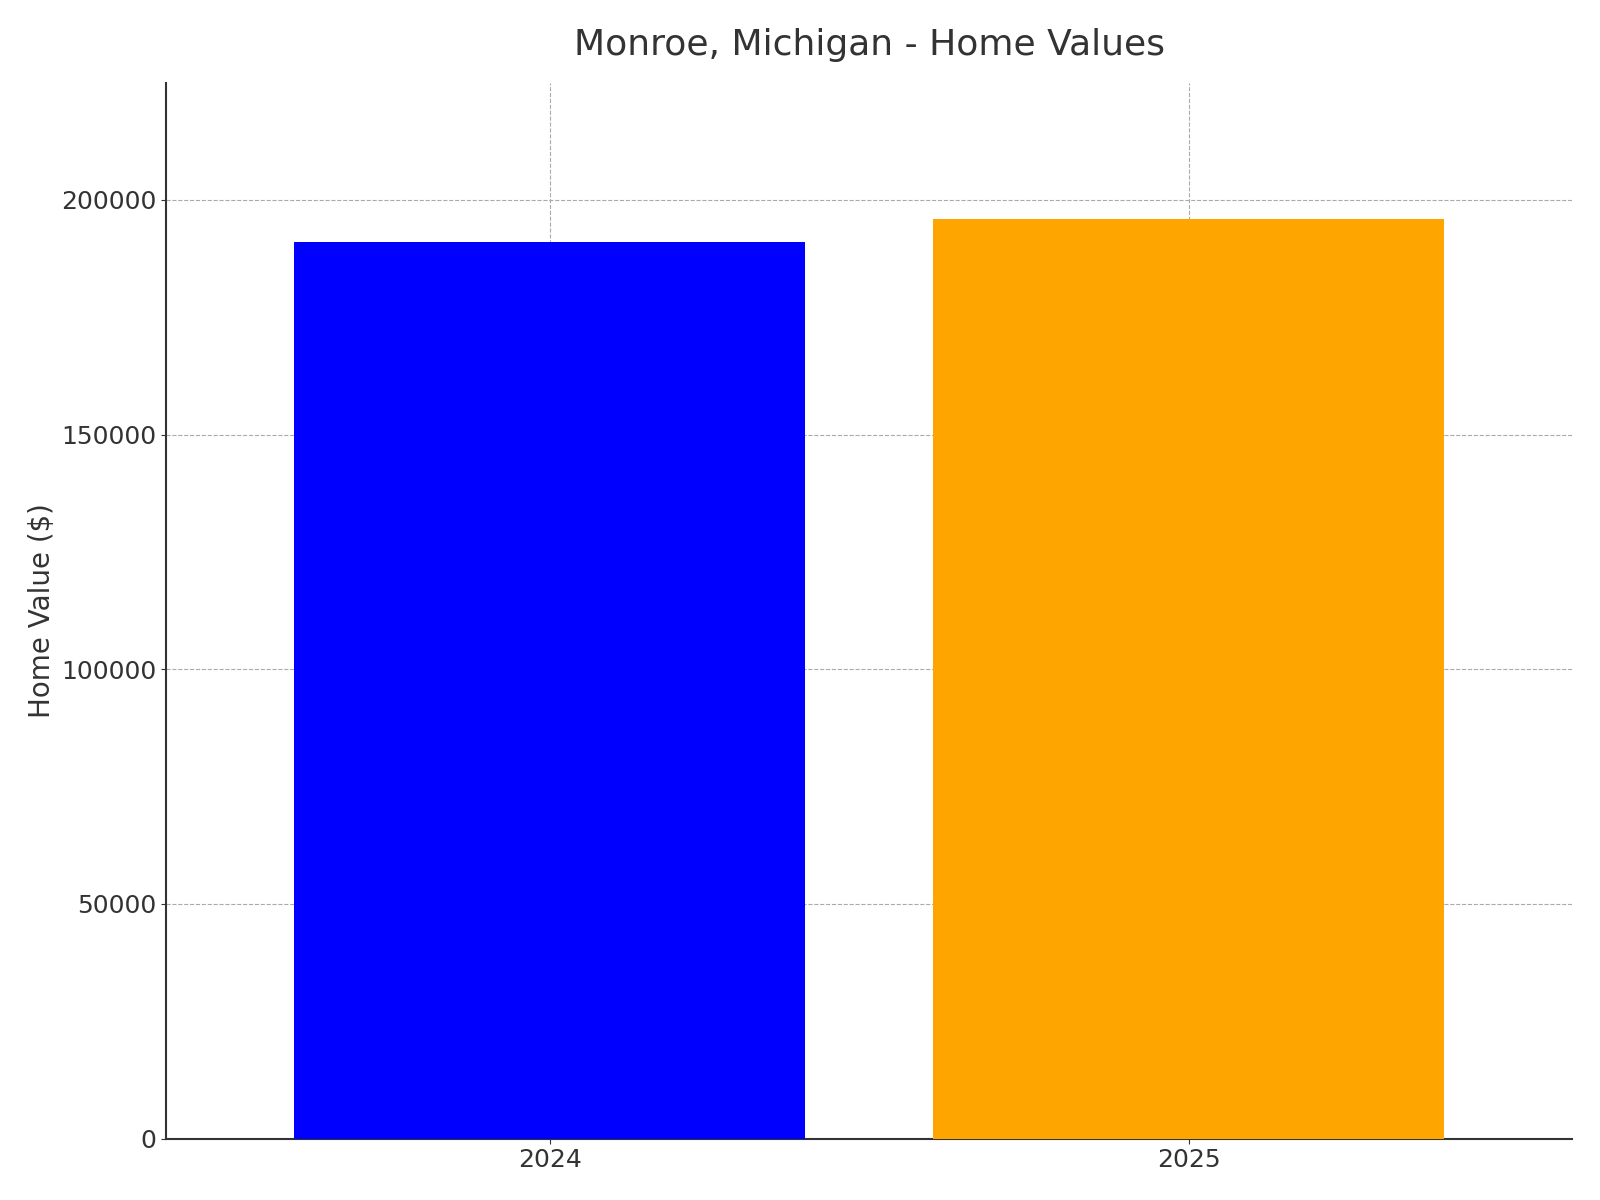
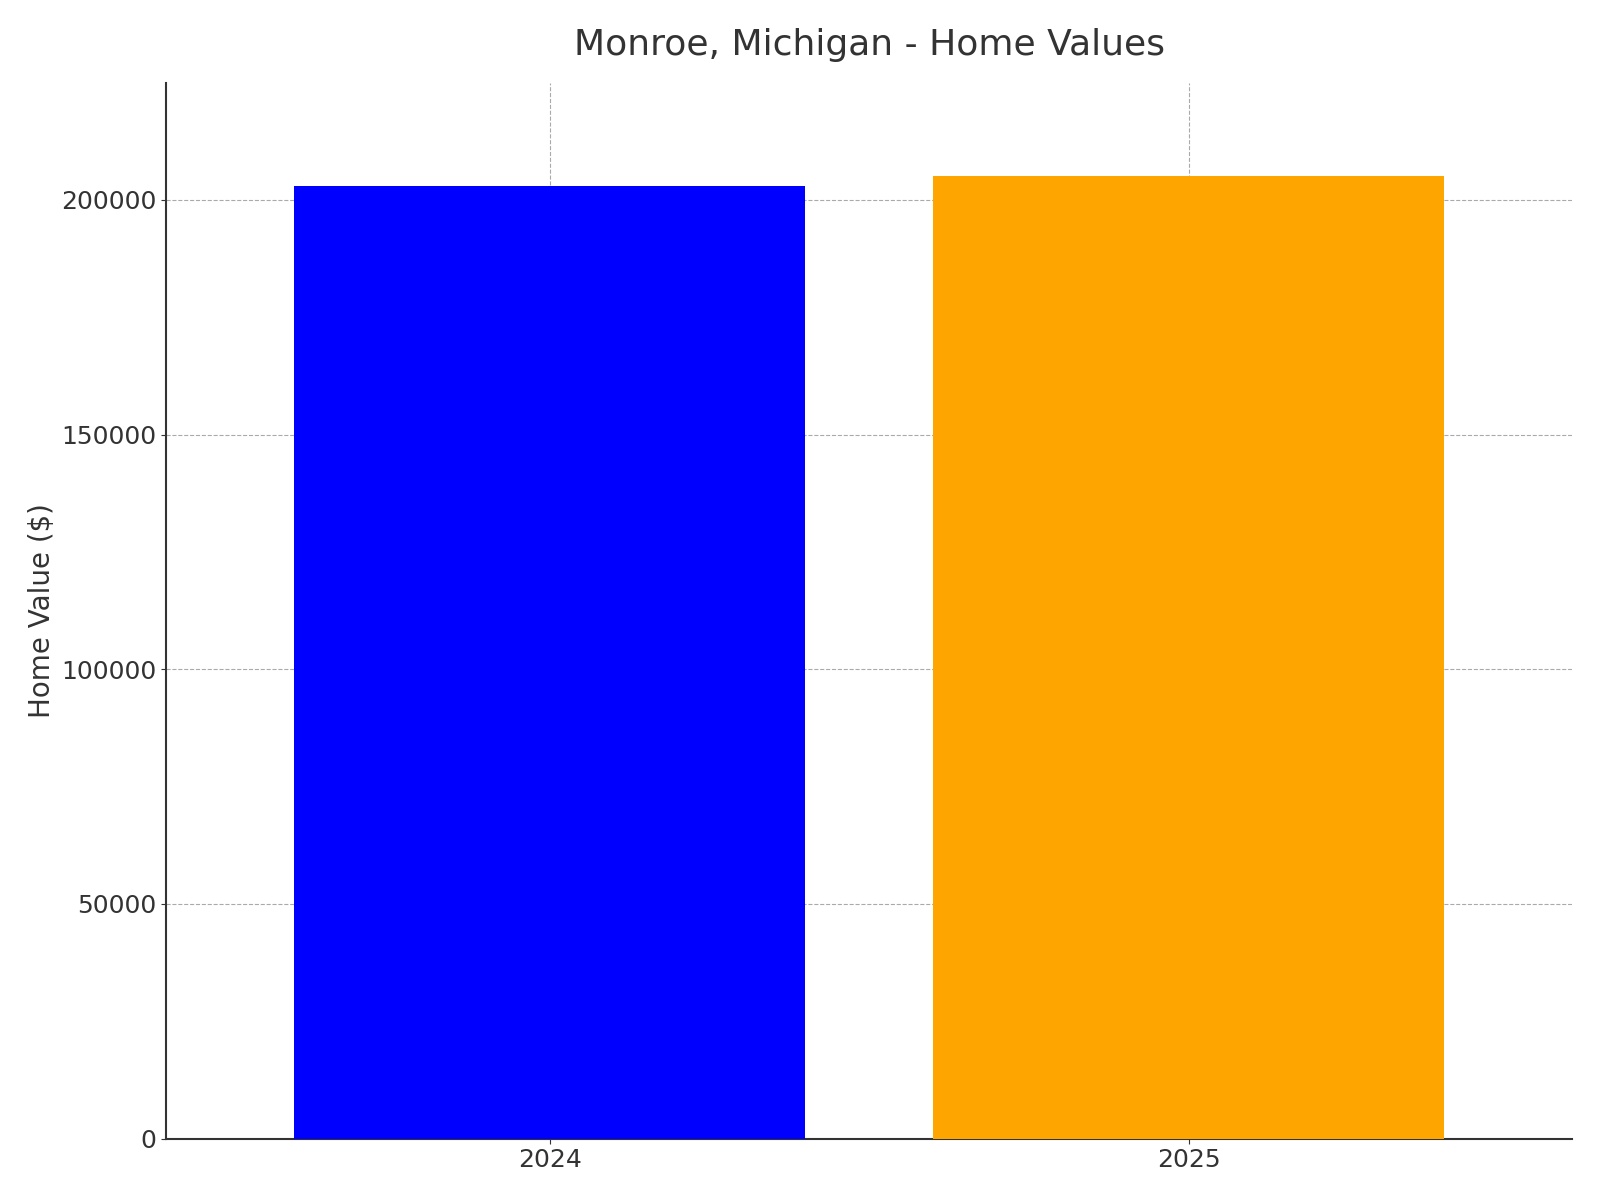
2024: 191000 -> 203000
2025: 196000 -> 205000
